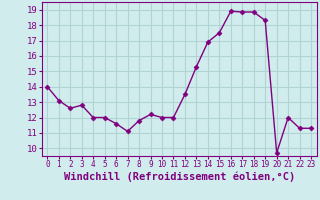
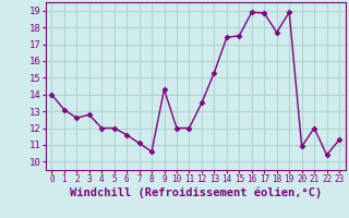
8: 11.8 -> 10.6
9: 12.2 -> 14.3
14: 16.9 -> 17.4
18: 18.9 -> 17.7
19: 18.3 -> 18.9
20: 9.7 -> 10.9
22: 11.3 -> 10.4
